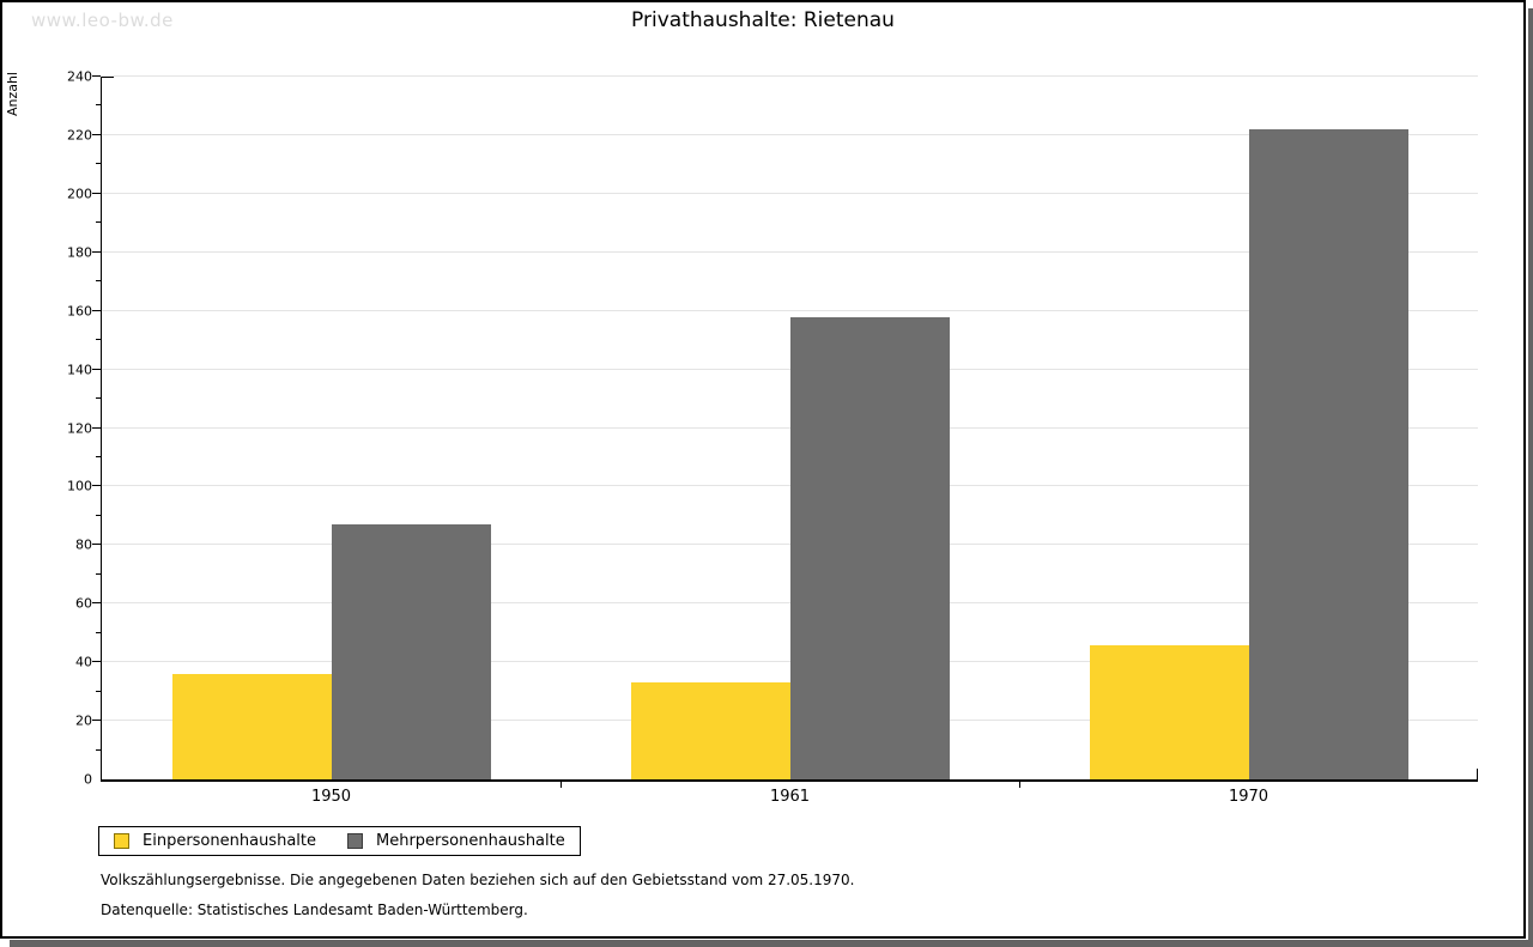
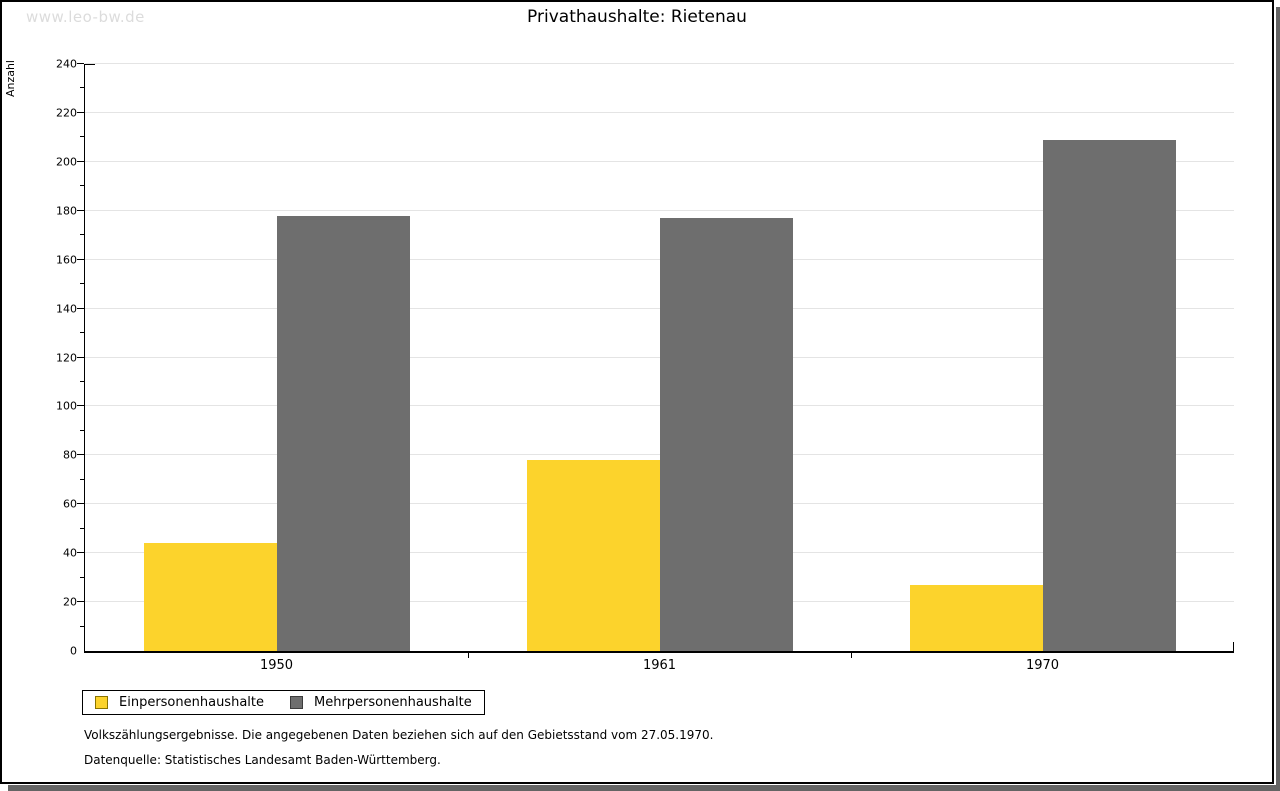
Einpersonenhaushalte/1950: 36 -> 44
Mehrpersonenhaushalte/1950: 87 -> 178
Einpersonenhaushalte/1961: 33 -> 78
Mehrpersonenhaushalte/1961: 158 -> 177
Einpersonenhaushalte/1970: 46 -> 27
Mehrpersonenhaushalte/1970: 222 -> 209
